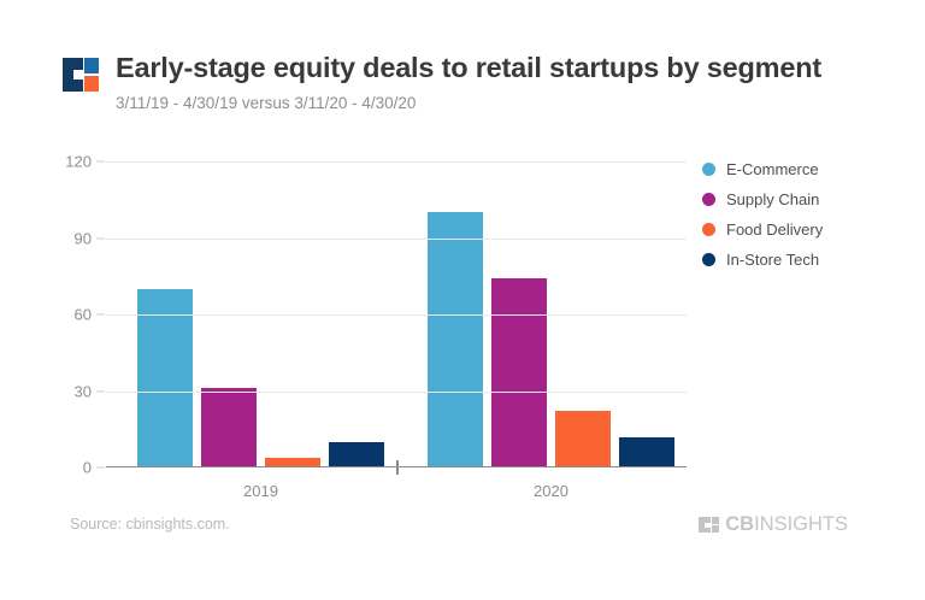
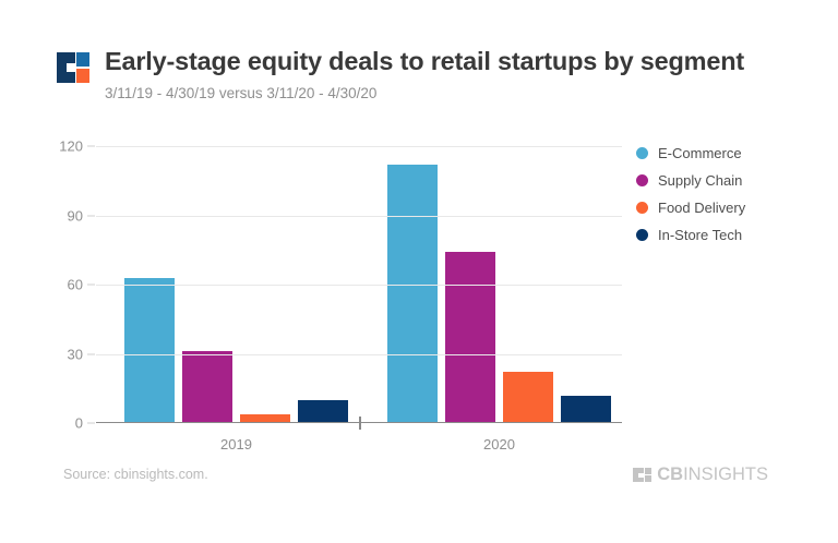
E-Commerce/2019: 70 -> 63
E-Commerce/2020: 100 -> 112
